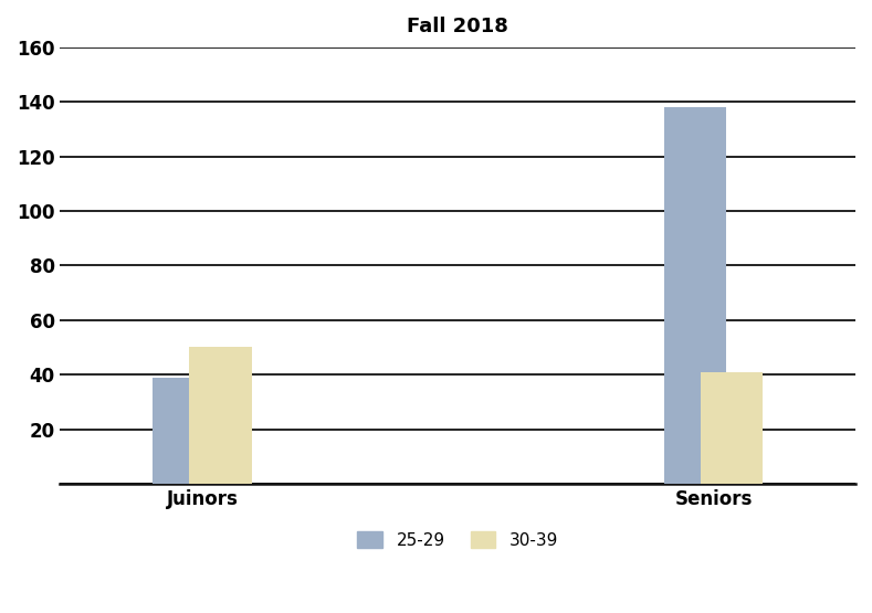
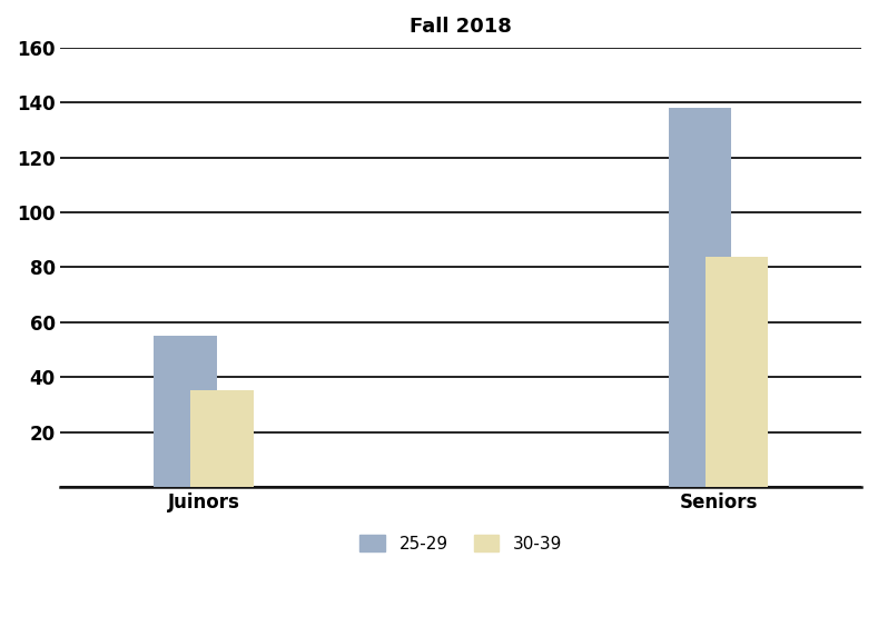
25-29/Juinors: 39 -> 55
30-39/Juinors: 50 -> 35
30-39/Seniors: 41 -> 84
